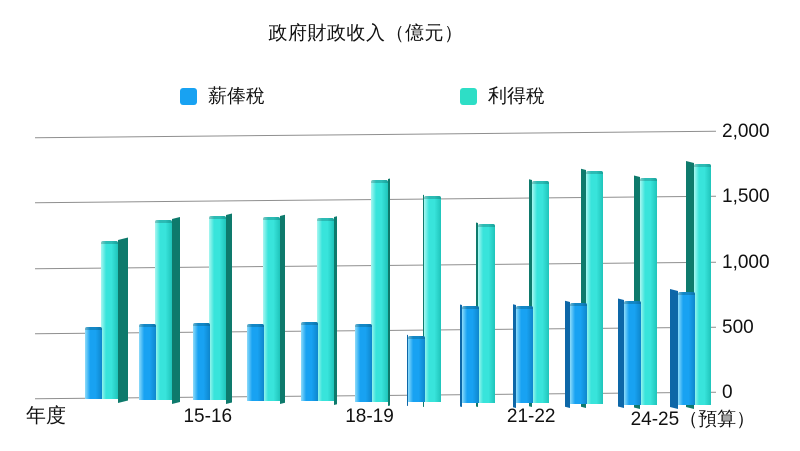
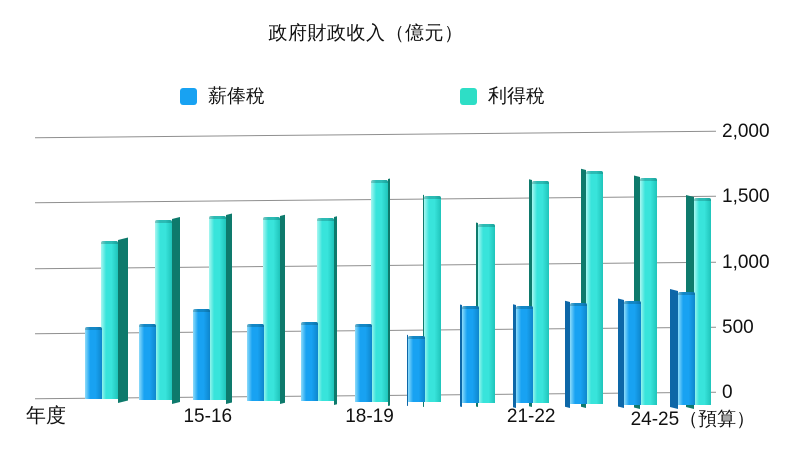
薪俸稅/15-16: 590 -> 700
利得稅/24-25（預算）: 1850 -> 1590
